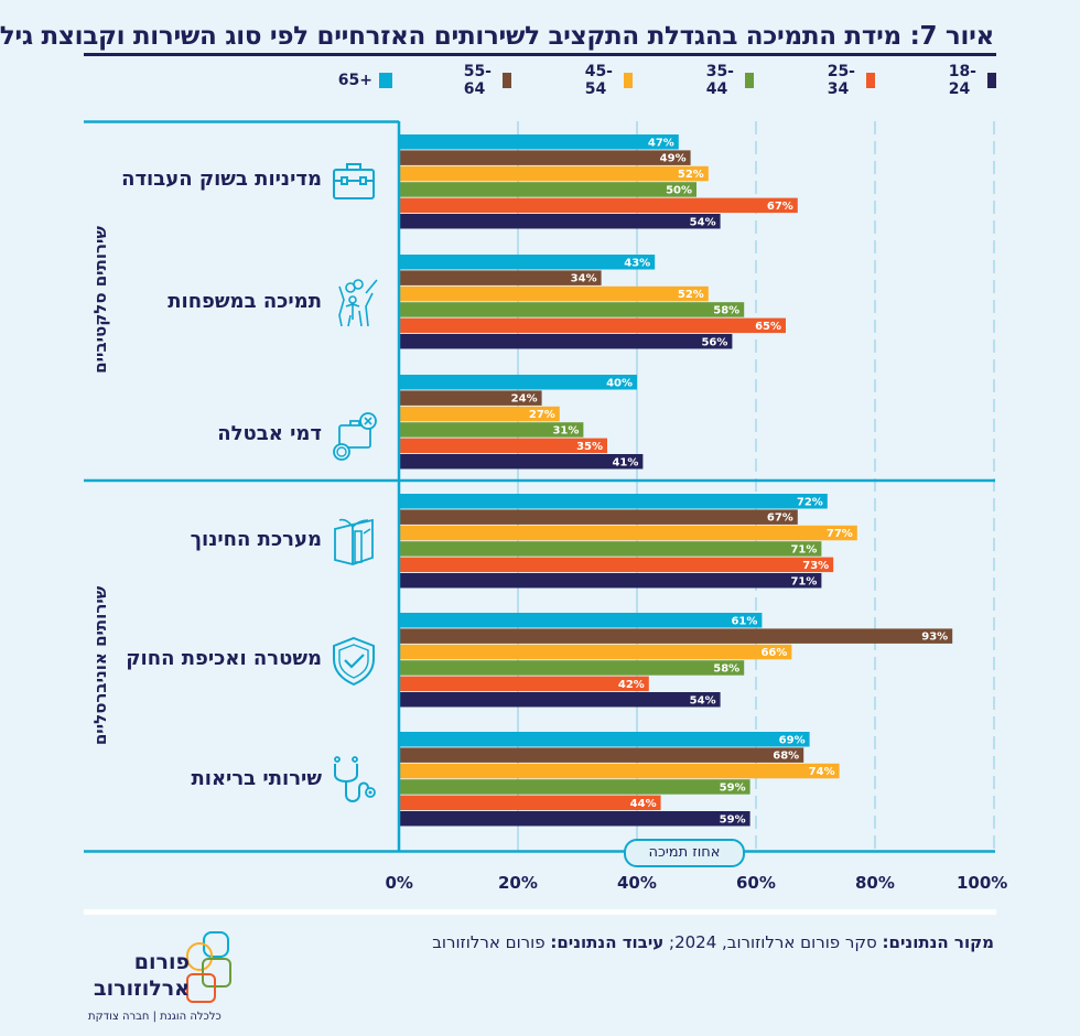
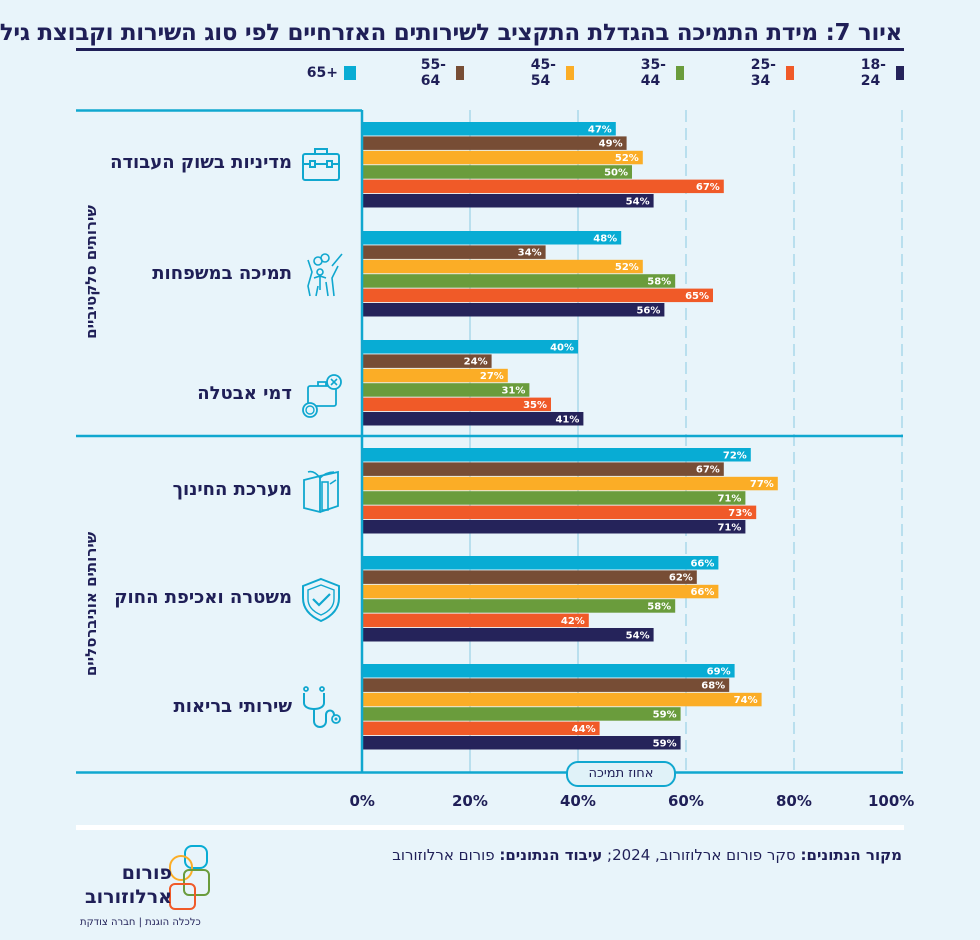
65+/תמיכה במשפחות: 43% -> 48%
65+/משטרה ואכיפת החוק: 61% -> 66%
55-64/משטרה ואכיפת החוק: 93% -> 62%
